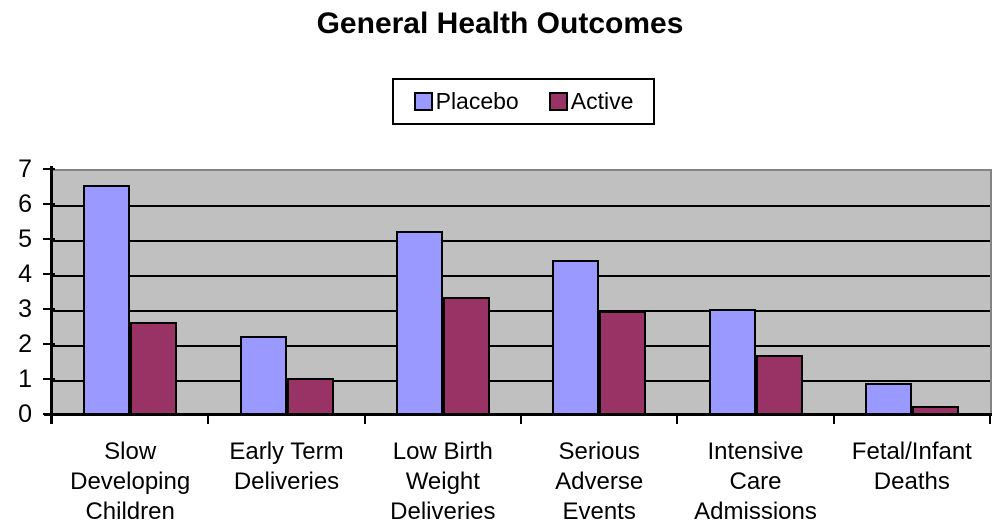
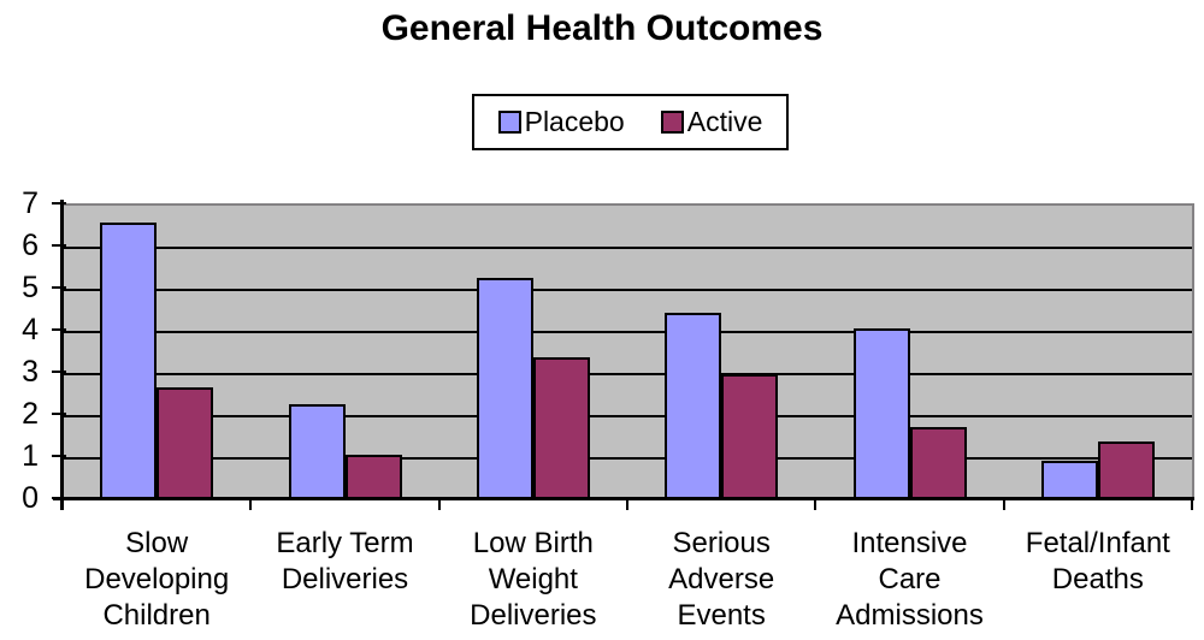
Placebo/Intensive Care Admissions: 3.0 -> 4.1
Active/Fetal/Infant Deaths: 0.3 -> 1.4
